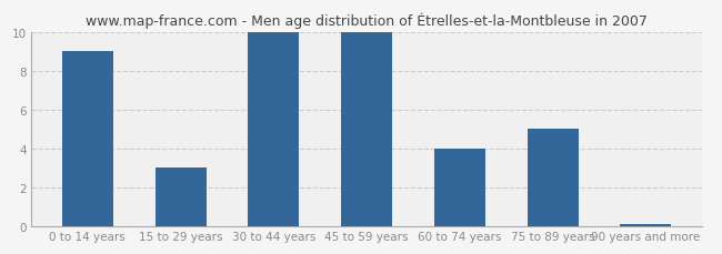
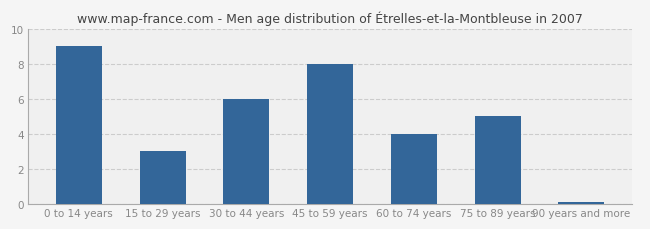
30 to 44 years: 10.0 -> 6.0
45 to 59 years: 10.0 -> 8.0
